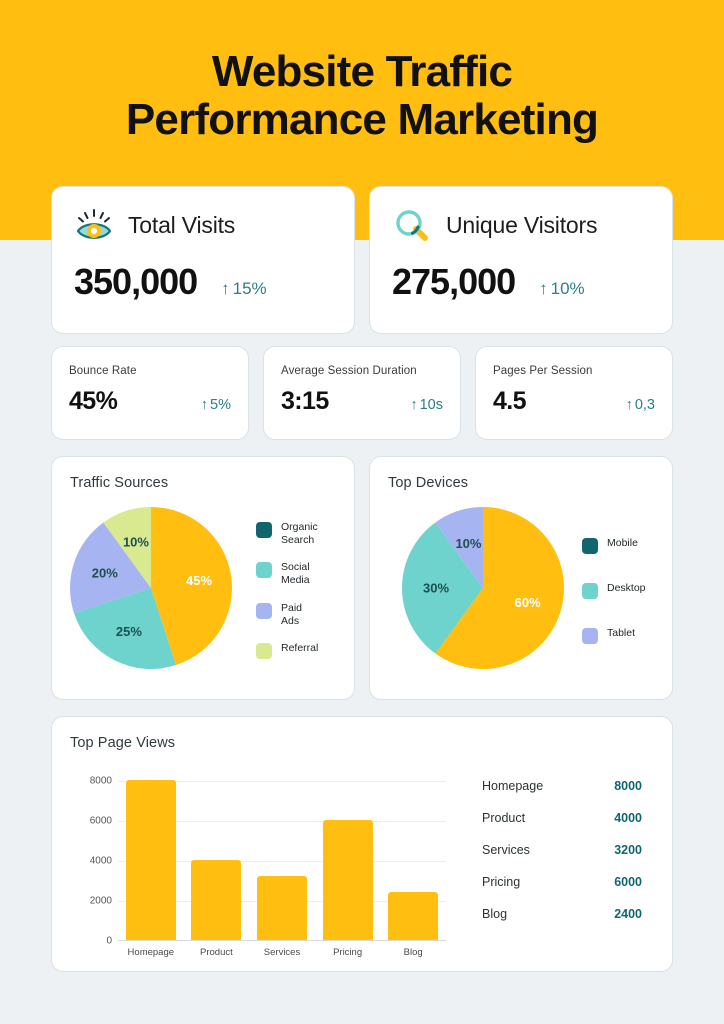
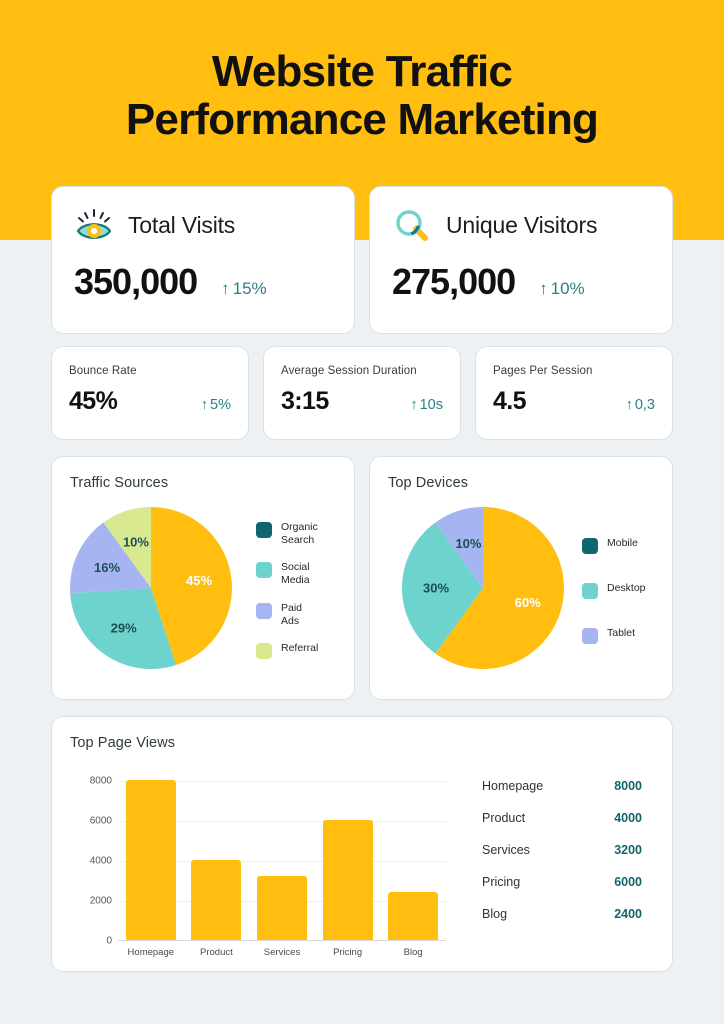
Traffic Sources/Social Media: 25% -> 29%
Traffic Sources/Paid Ads: 20% -> 16%
